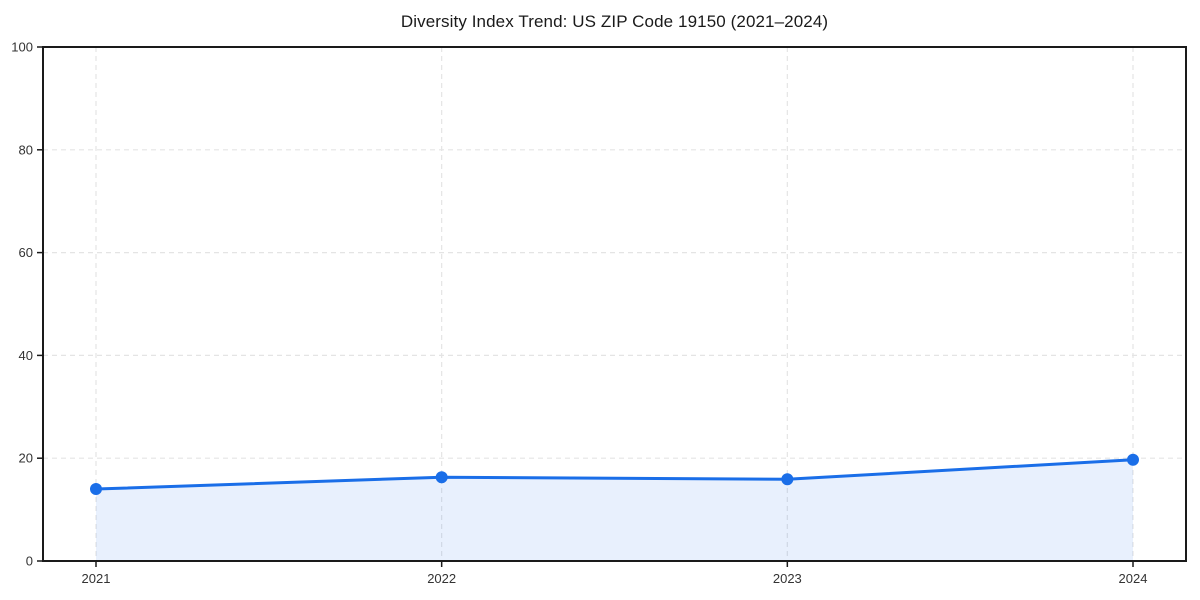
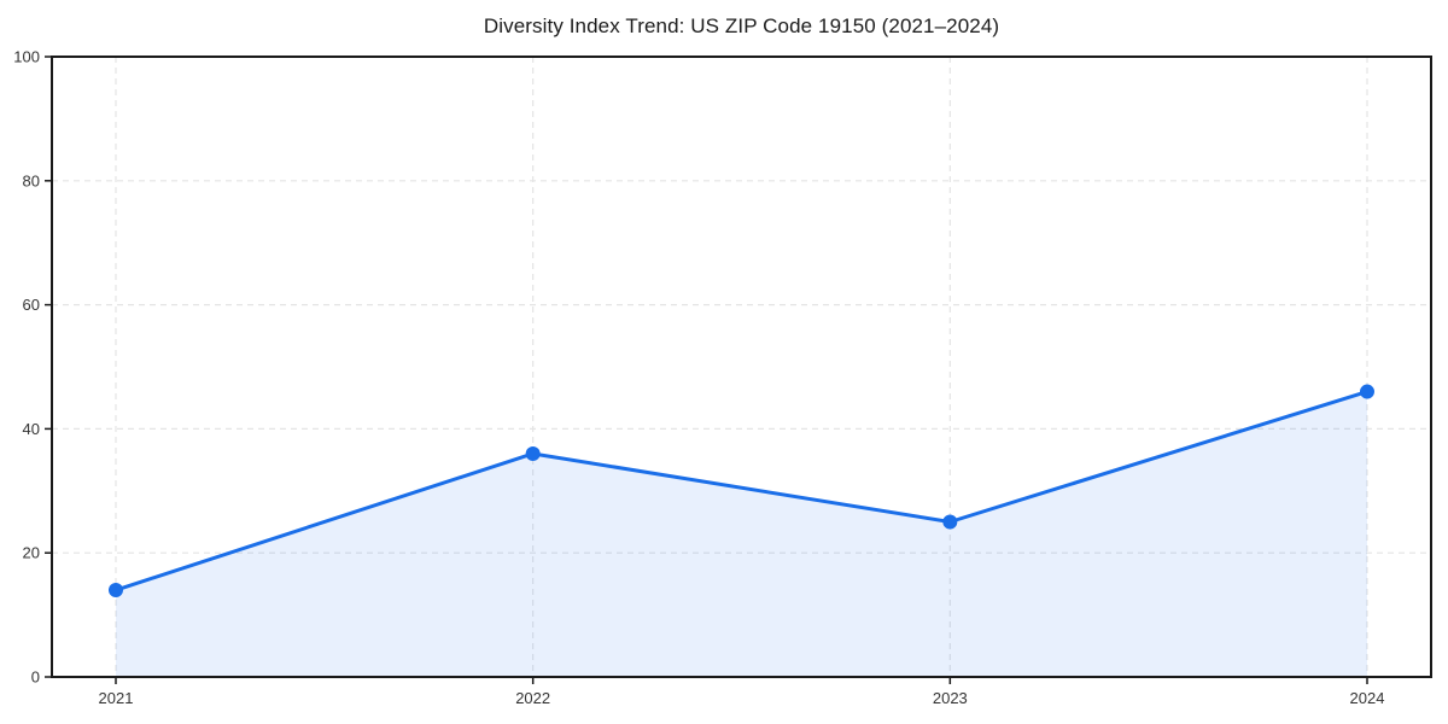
2022: 16 -> 36
2023: 16 -> 25
2024: 20 -> 46
